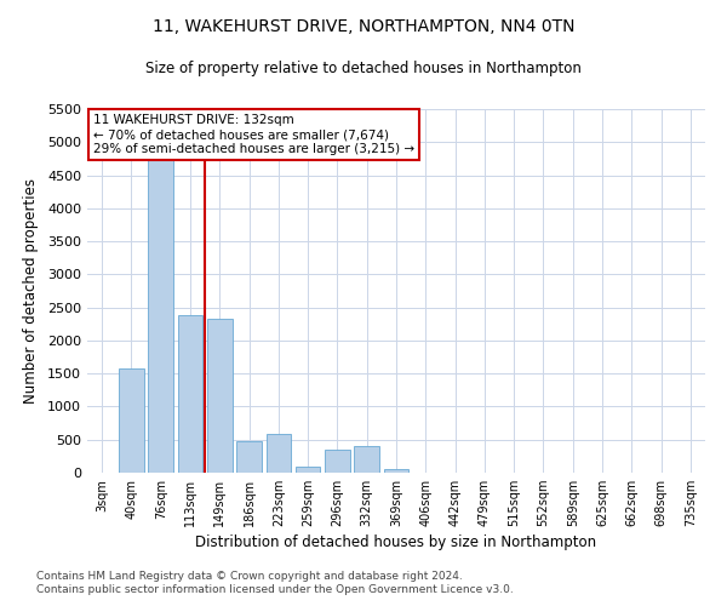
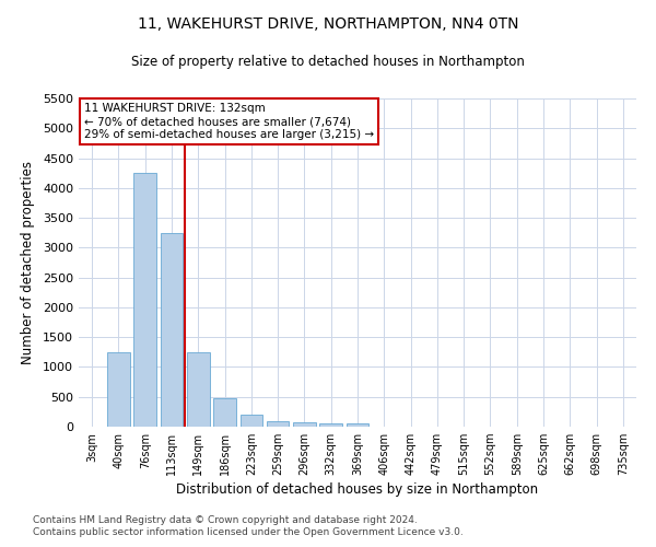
40sqm: 1580 -> 1250
76sqm: 4780 -> 4250
113sqm: 2380 -> 3250
149sqm: 2320 -> 1250
223sqm: 580 -> 200
296sqm: 340 -> 80
332sqm: 400 -> 60
